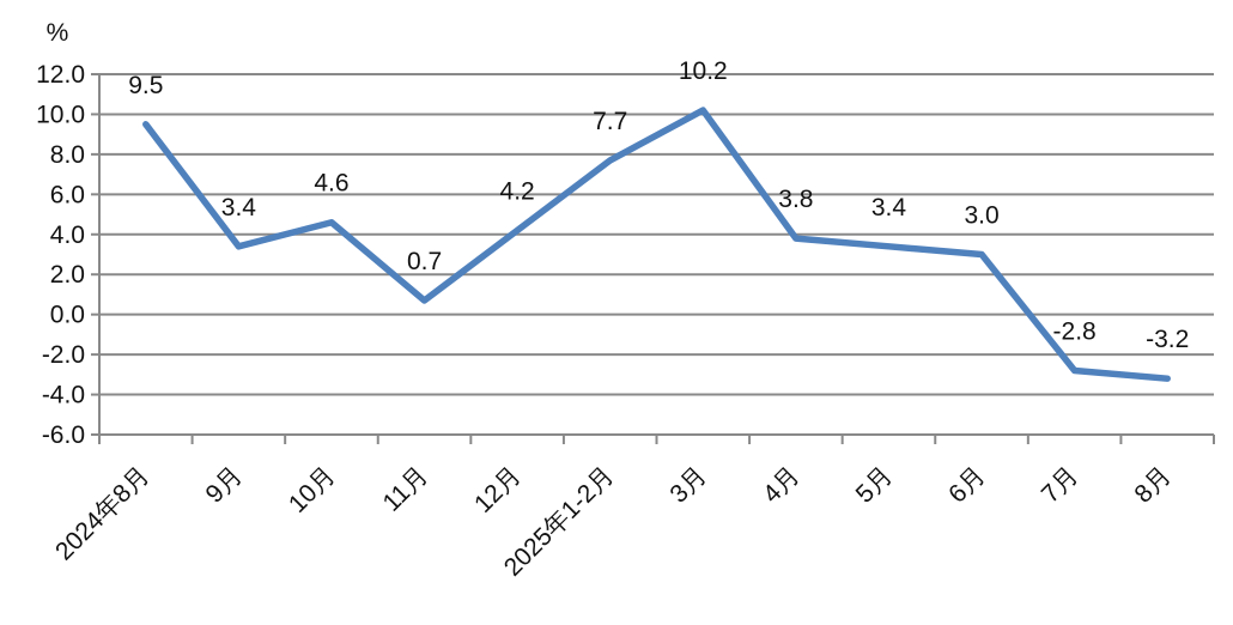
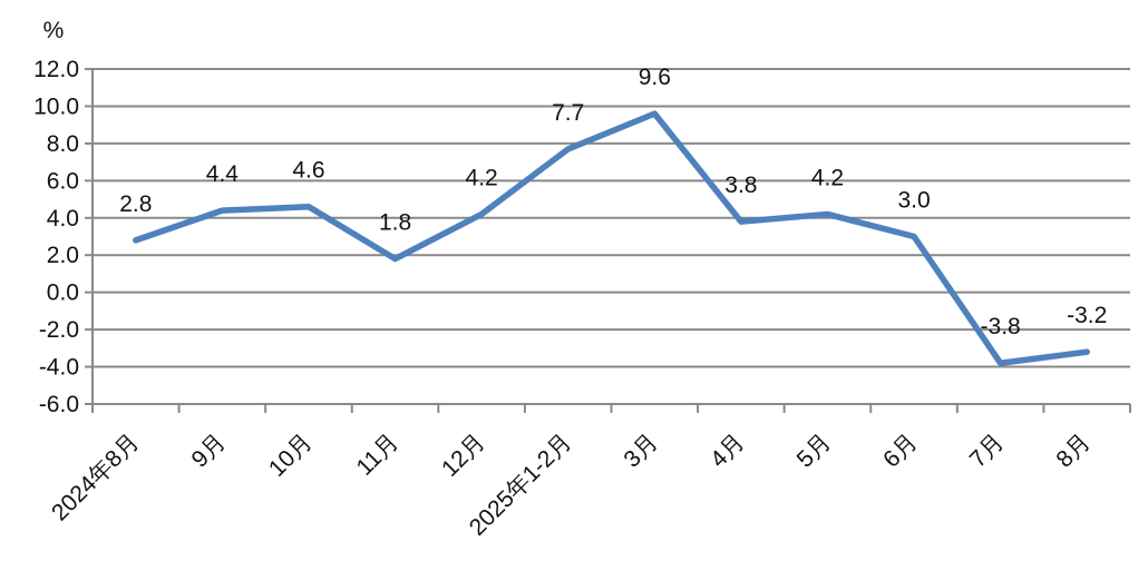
2024年8月: 9.5 -> 2.8
9月: 3.4 -> 4.4
11月: 0.7 -> 1.8
3月: 10.2 -> 9.6
5月: 3.4 -> 4.2
7月: -2.8 -> -3.8
